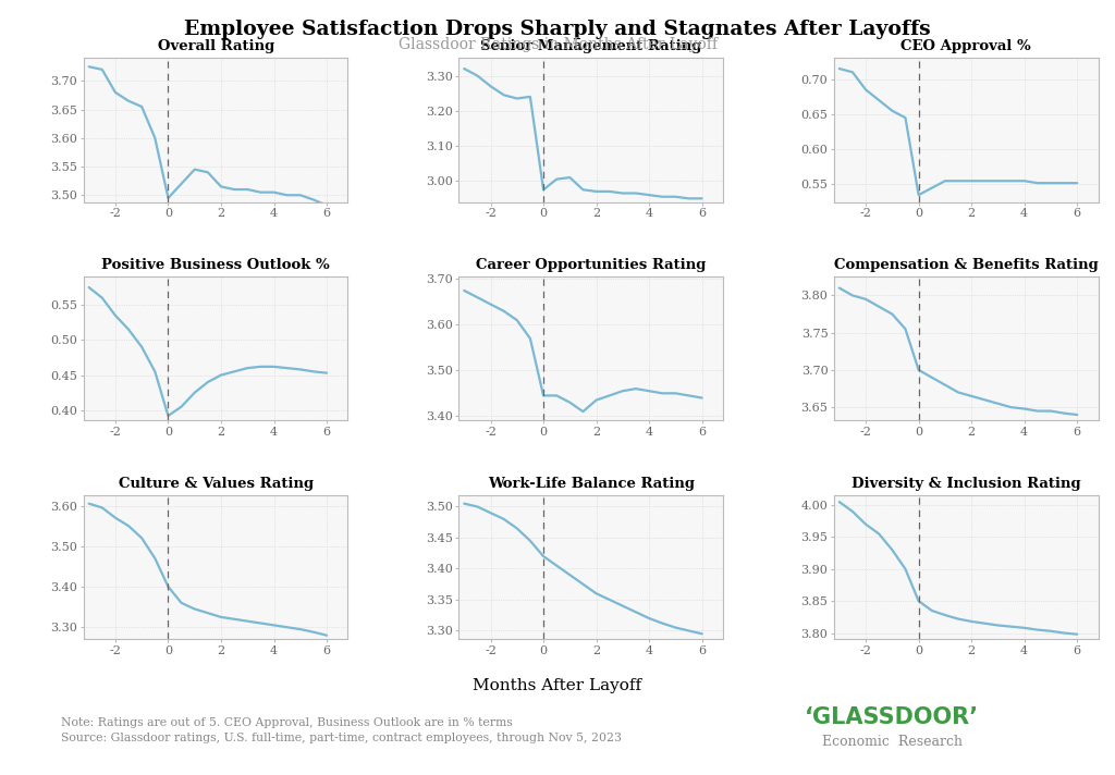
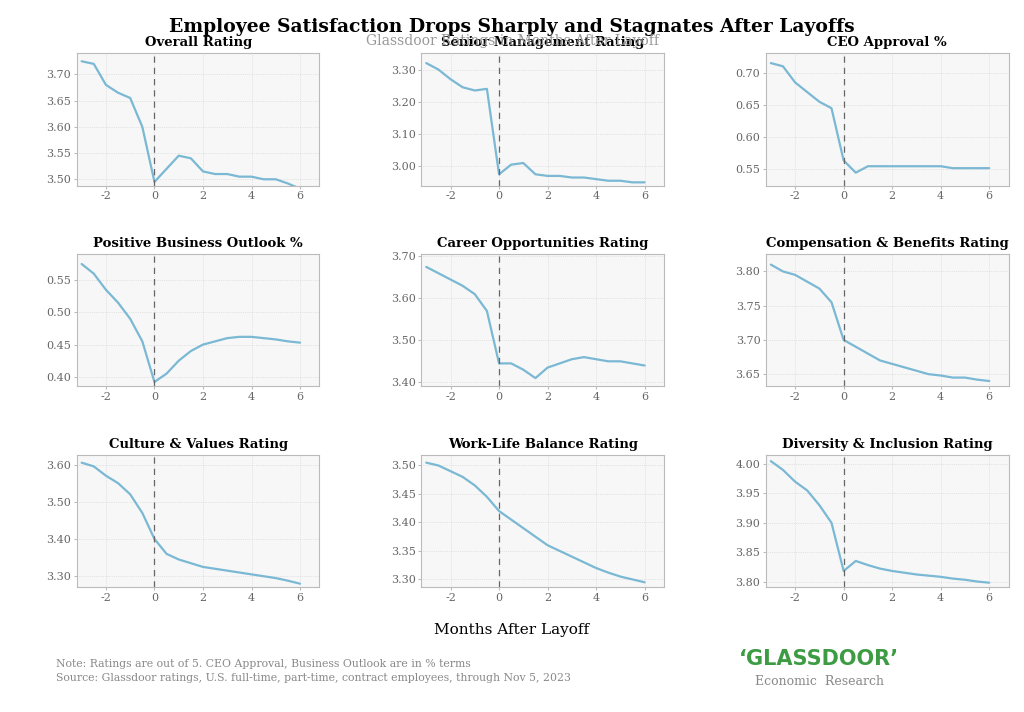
CEO Approval %/0: 0.535 -> 0.564
Diversity & Inclusion Rating/0: 3.850 -> 3.818
